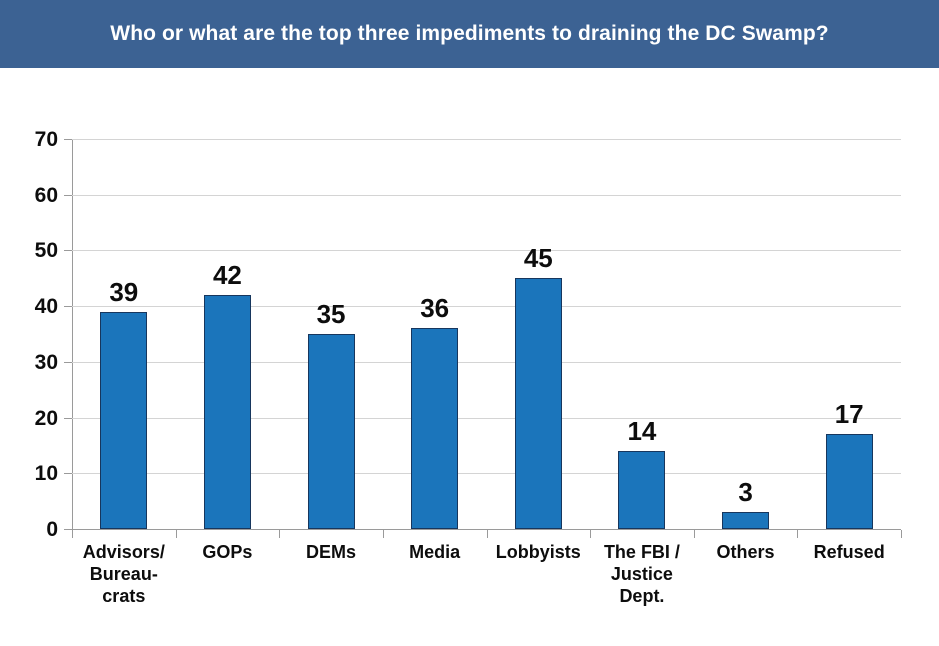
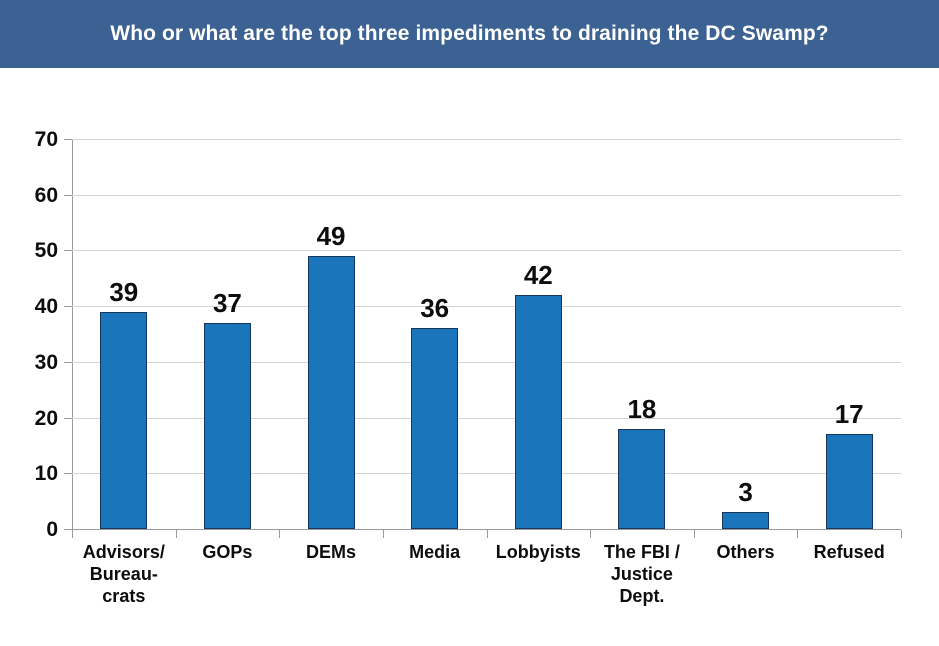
GOPs: 42 -> 37
DEMs: 35 -> 49
Lobbyists: 45 -> 42
The FBI / Justice Dept.: 14 -> 18
